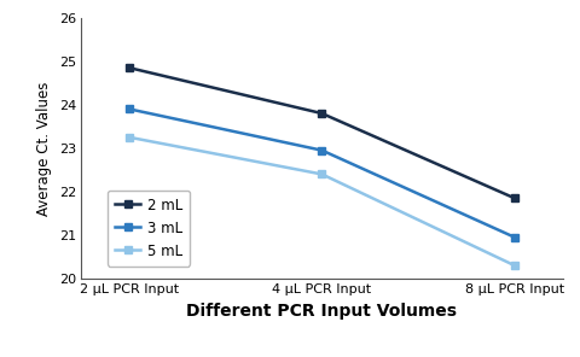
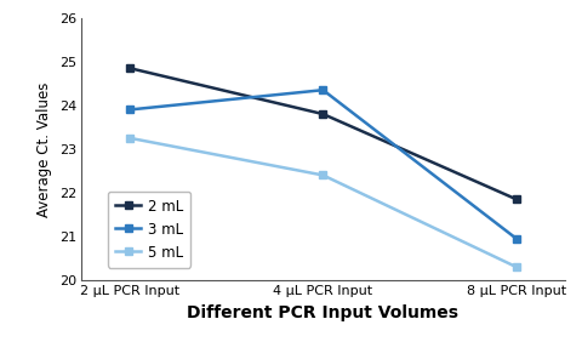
3 mL/4 μL PCR Input: 22.95 -> 24.35
